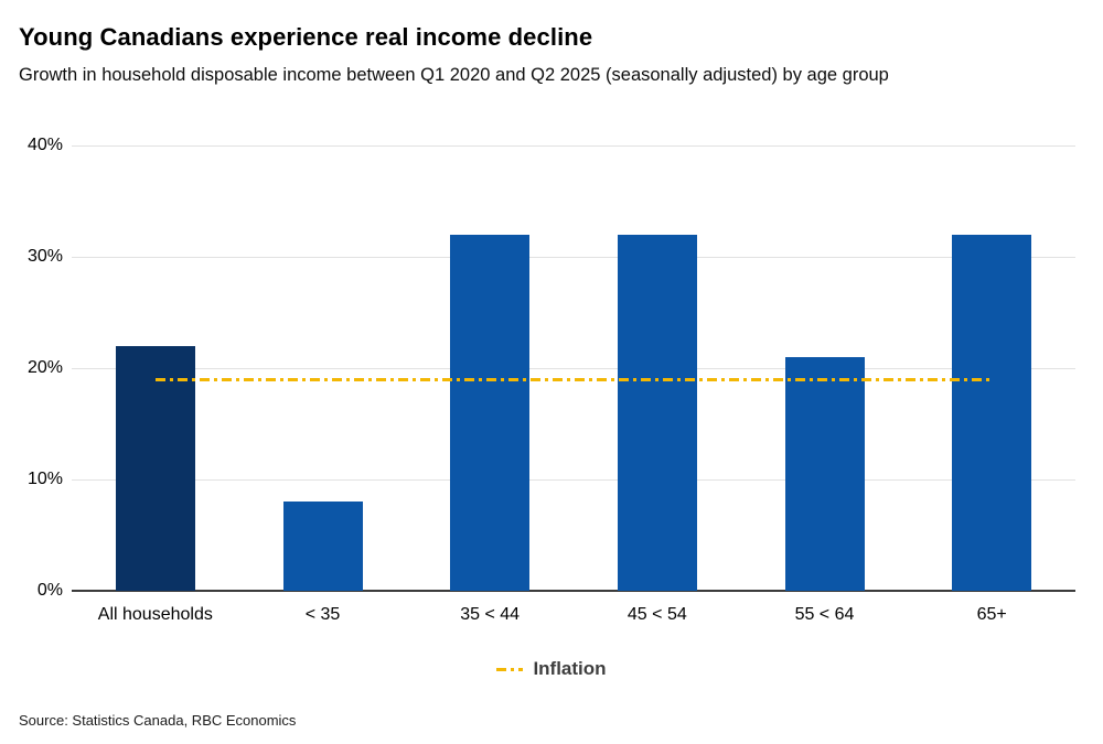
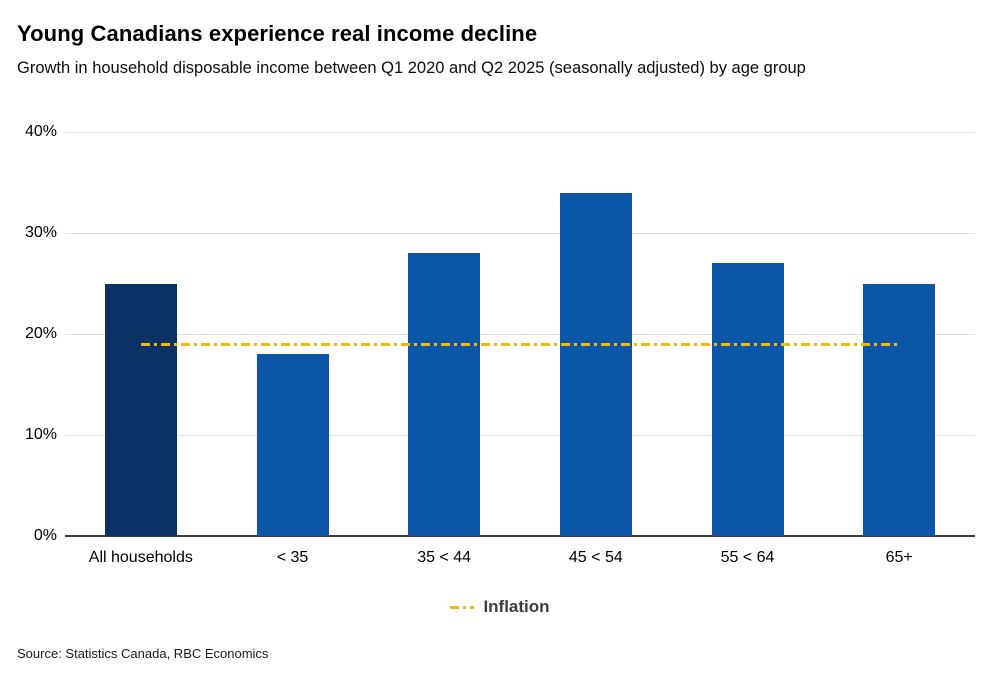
All households: 22% -> 25%
< 35: 8% -> 18%
35 < 44: 32% -> 28%
45 < 54: 32% -> 34%
55 < 64: 21% -> 27%
65+: 32% -> 25%
